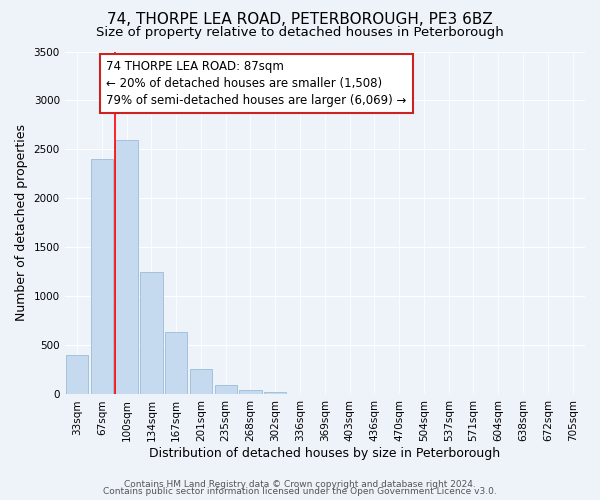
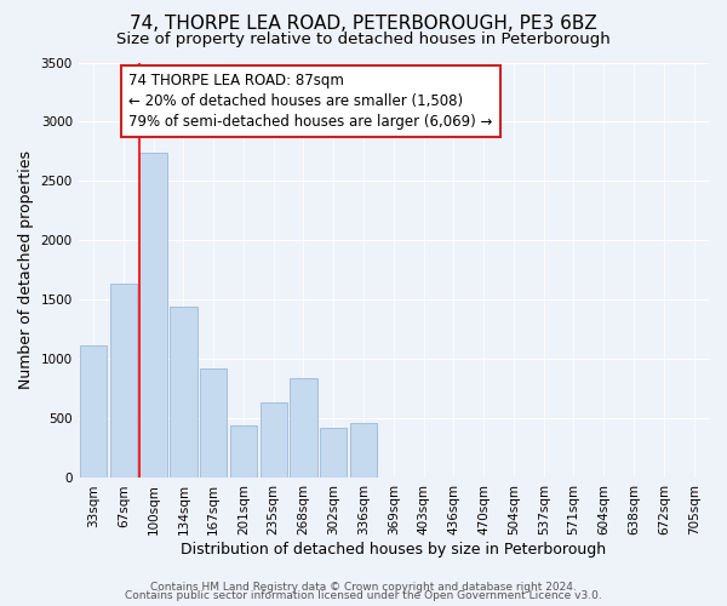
33sqm: 400 -> 1120
67sqm: 2400 -> 1640
100sqm: 2600 -> 2740
134sqm: 1250 -> 1440
167sqm: 640 -> 920
201sqm: 260 -> 440
235sqm: 100 -> 640
268sqm: 50 -> 840
302sqm: 30 -> 420
336sqm: 0 -> 460
